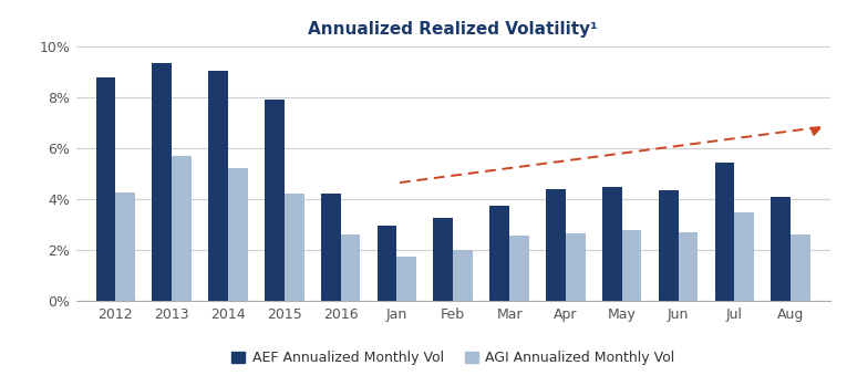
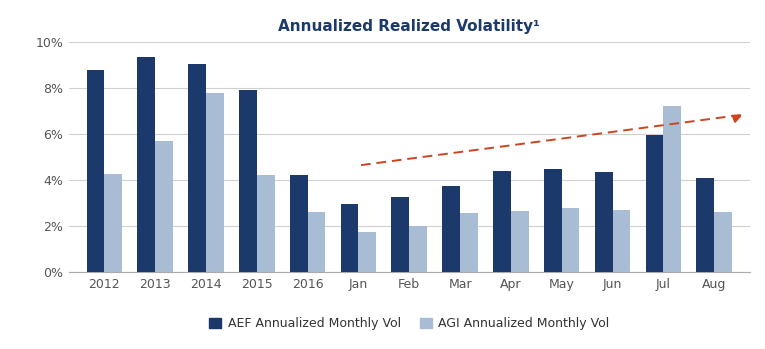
AGI Annualized Monthly Vol/2014: 5.20% -> 7.80%
AEF Annualized Monthly Vol/Jul: 5.45% -> 5.95%
AGI Annualized Monthly Vol/Jul: 3.50% -> 7.20%
